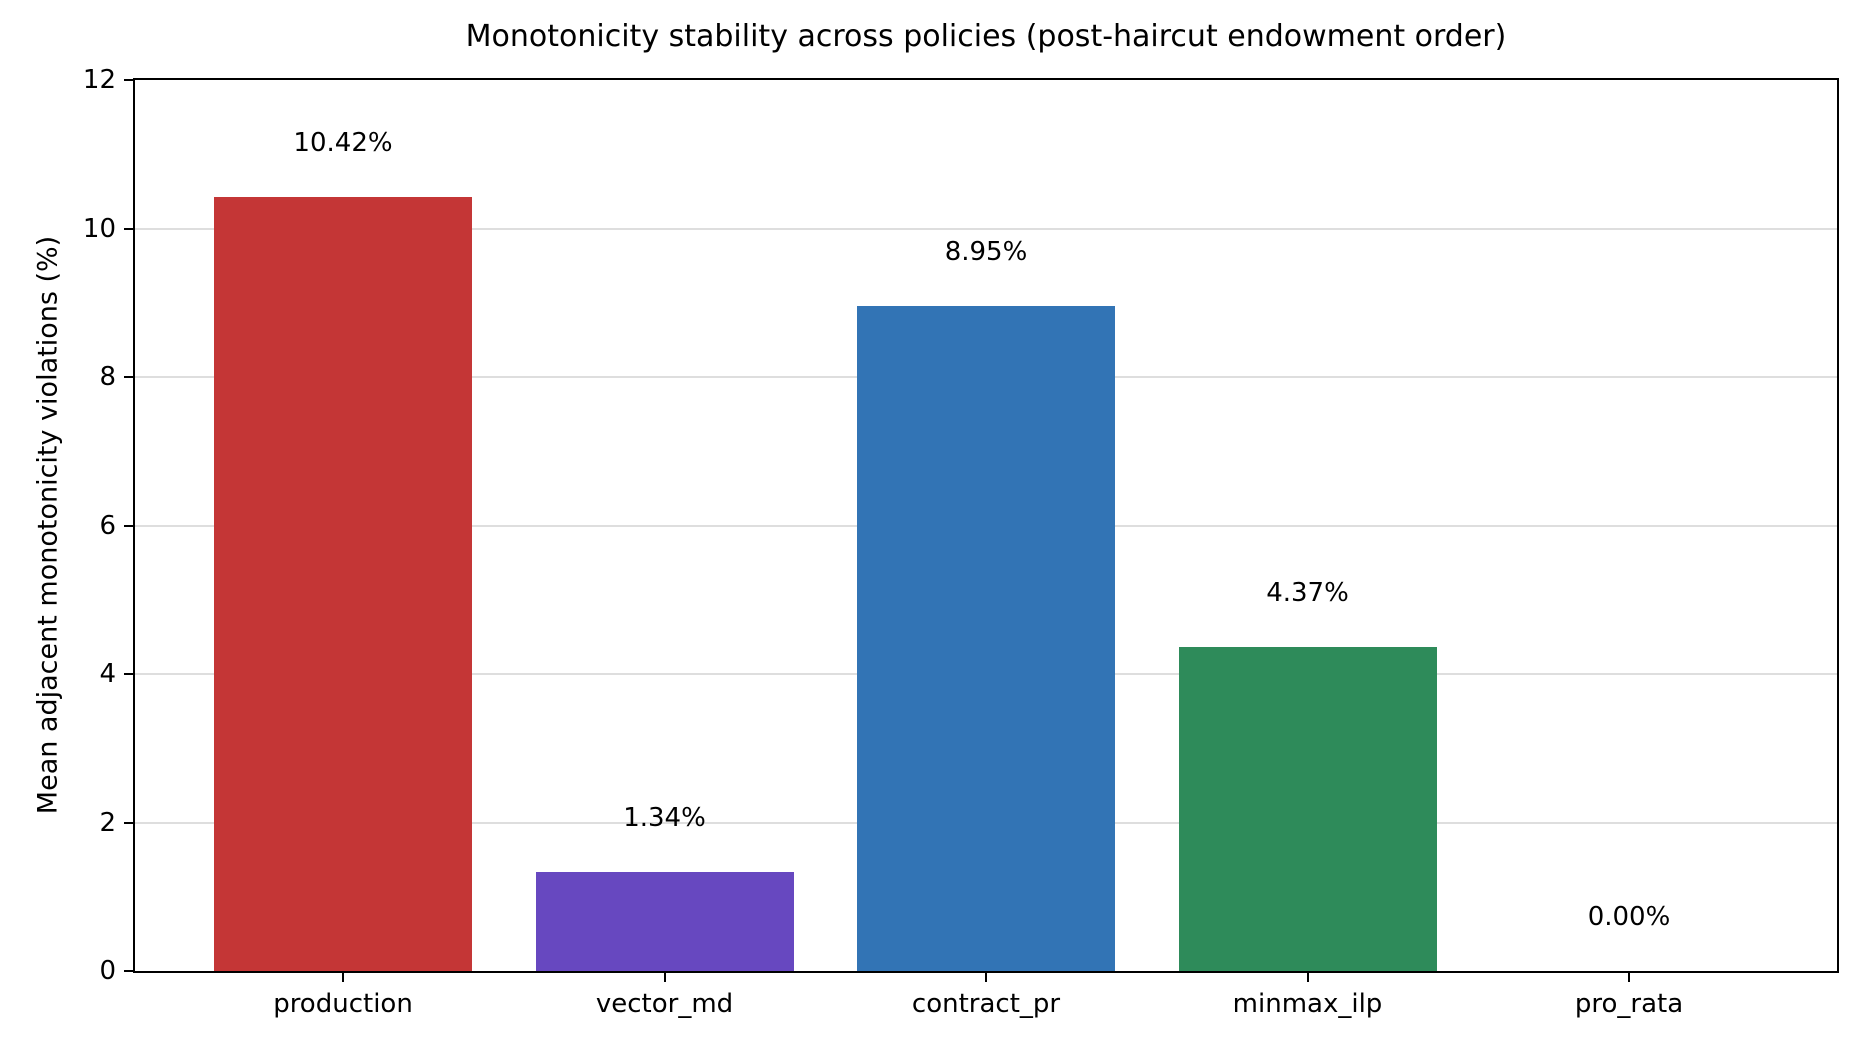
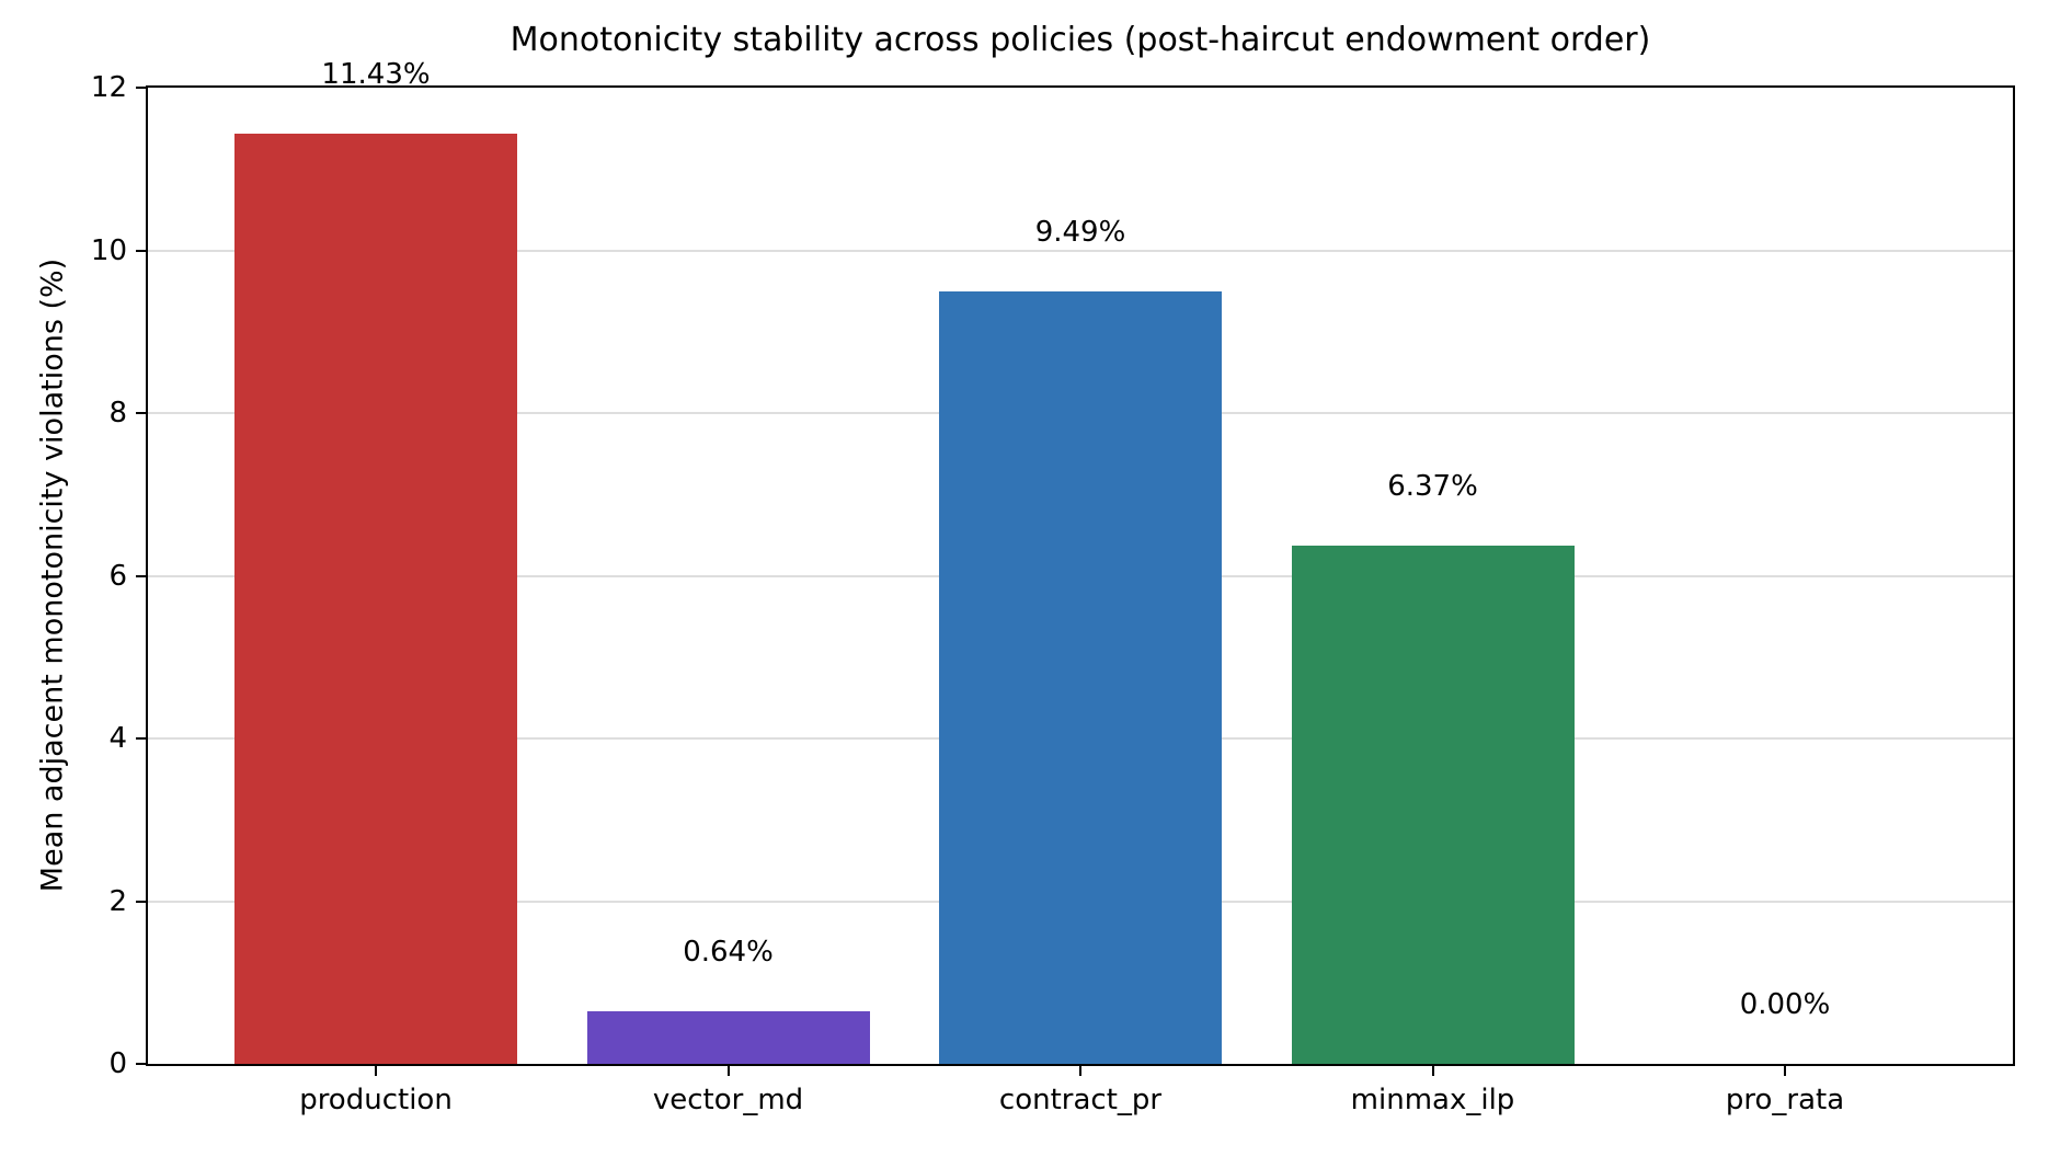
production: 10.42% -> 11.43%
vector_md: 1.34% -> 0.64%
contract_pr: 8.95% -> 9.49%
minmax_ilp: 4.37% -> 6.37%
